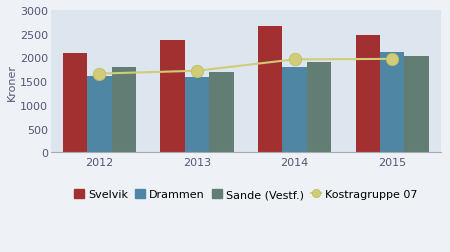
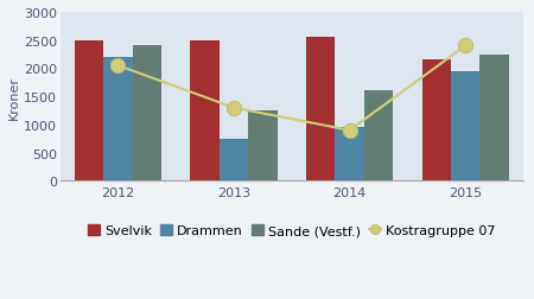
Svelvik/2012: 2100 -> 2500
Drammen/2012: 1610 -> 2200
Kostragruppe 07/2012: 1660 -> 2050
Sande (Vestf.)/2012: 1800 -> 2400
Svelvik/2013: 2380 -> 2500
Drammen/2013: 1580 -> 750
Kostragruppe 07/2013: 1720 -> 1300
Sande (Vestf.)/2013: 1700 -> 1250
Svelvik/2014: 2670 -> 2550
Drammen/2014: 1800 -> 950
Kostragruppe 07/2014: 1960 -> 900
Sande (Vestf.)/2014: 1900 -> 1600
Svelvik/2015: 2480 -> 2150
Drammen/2015: 2110 -> 1950
Kostragruppe 07/2015: 1970 -> 2400
Sande (Vestf.)/2015: 2030 -> 2250
